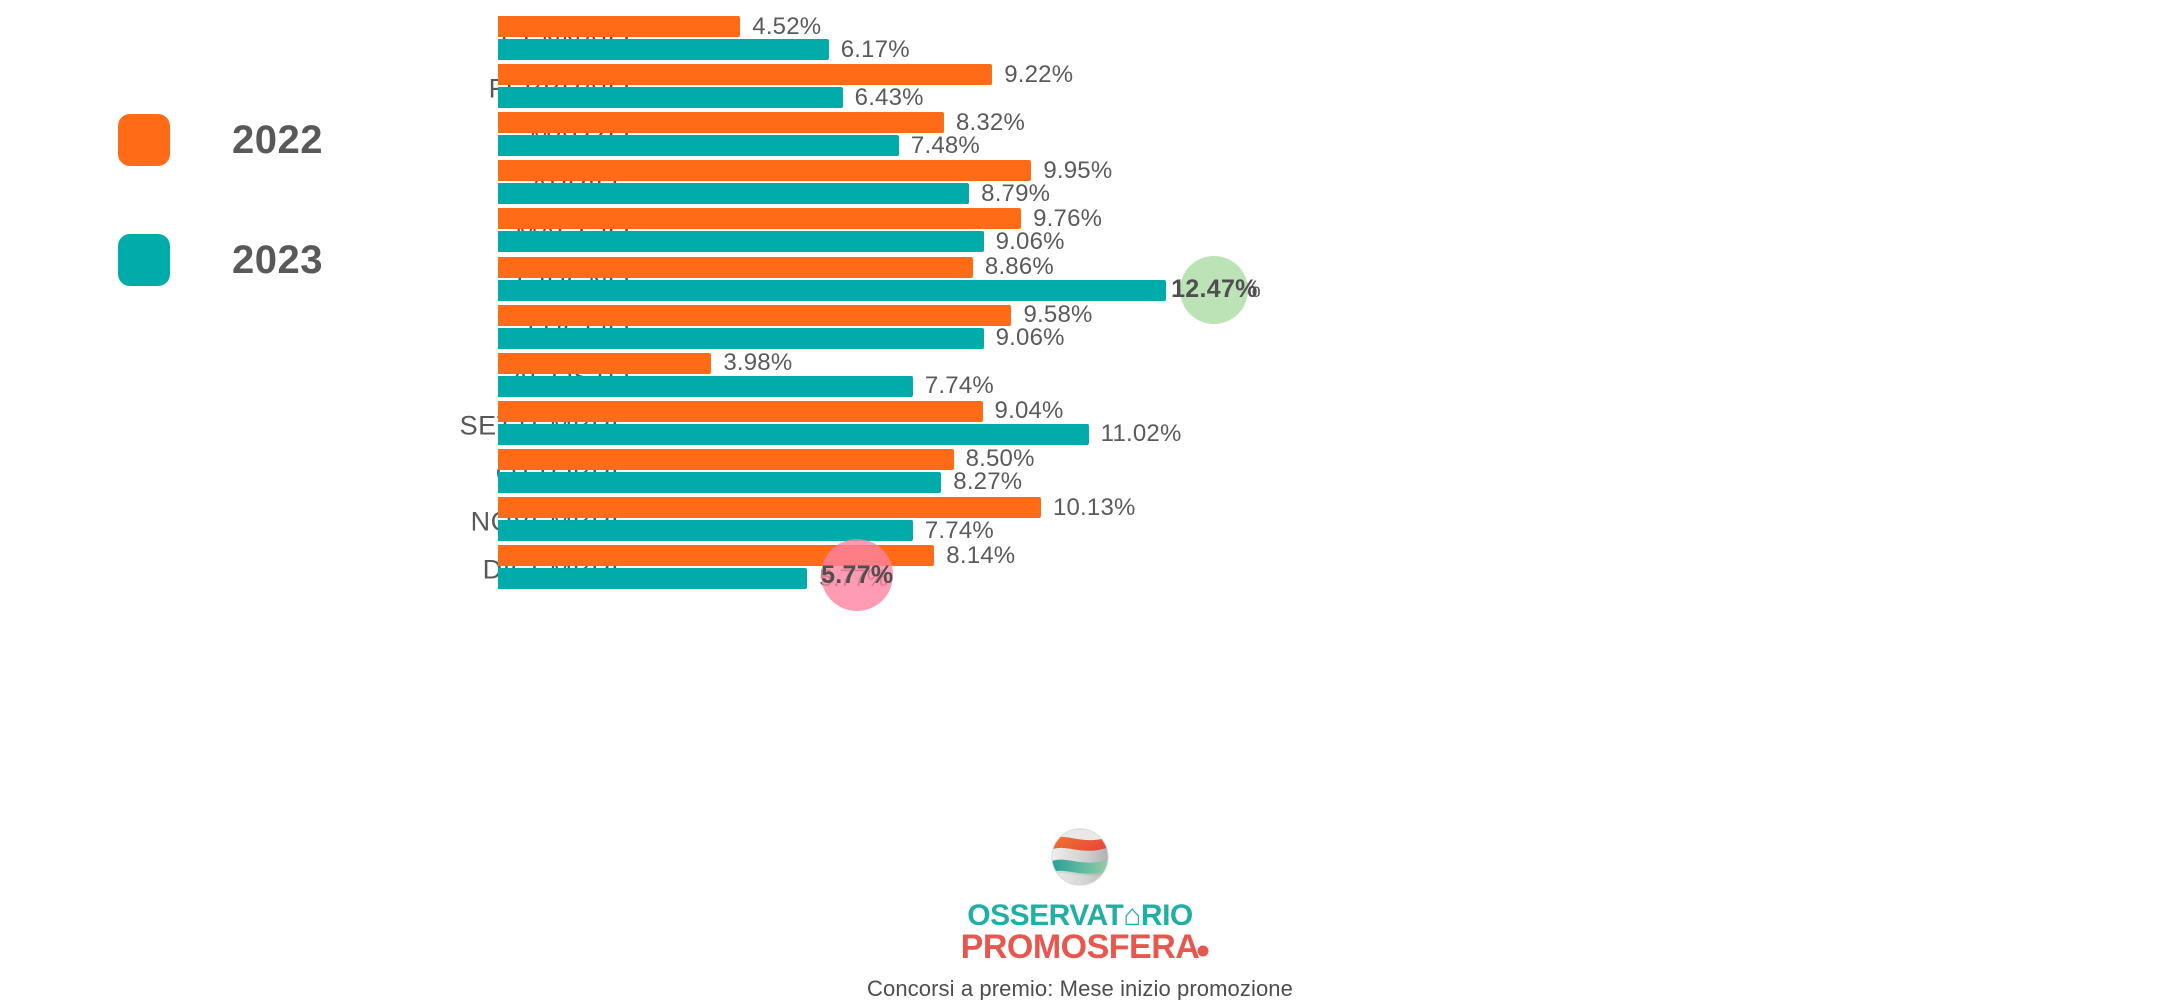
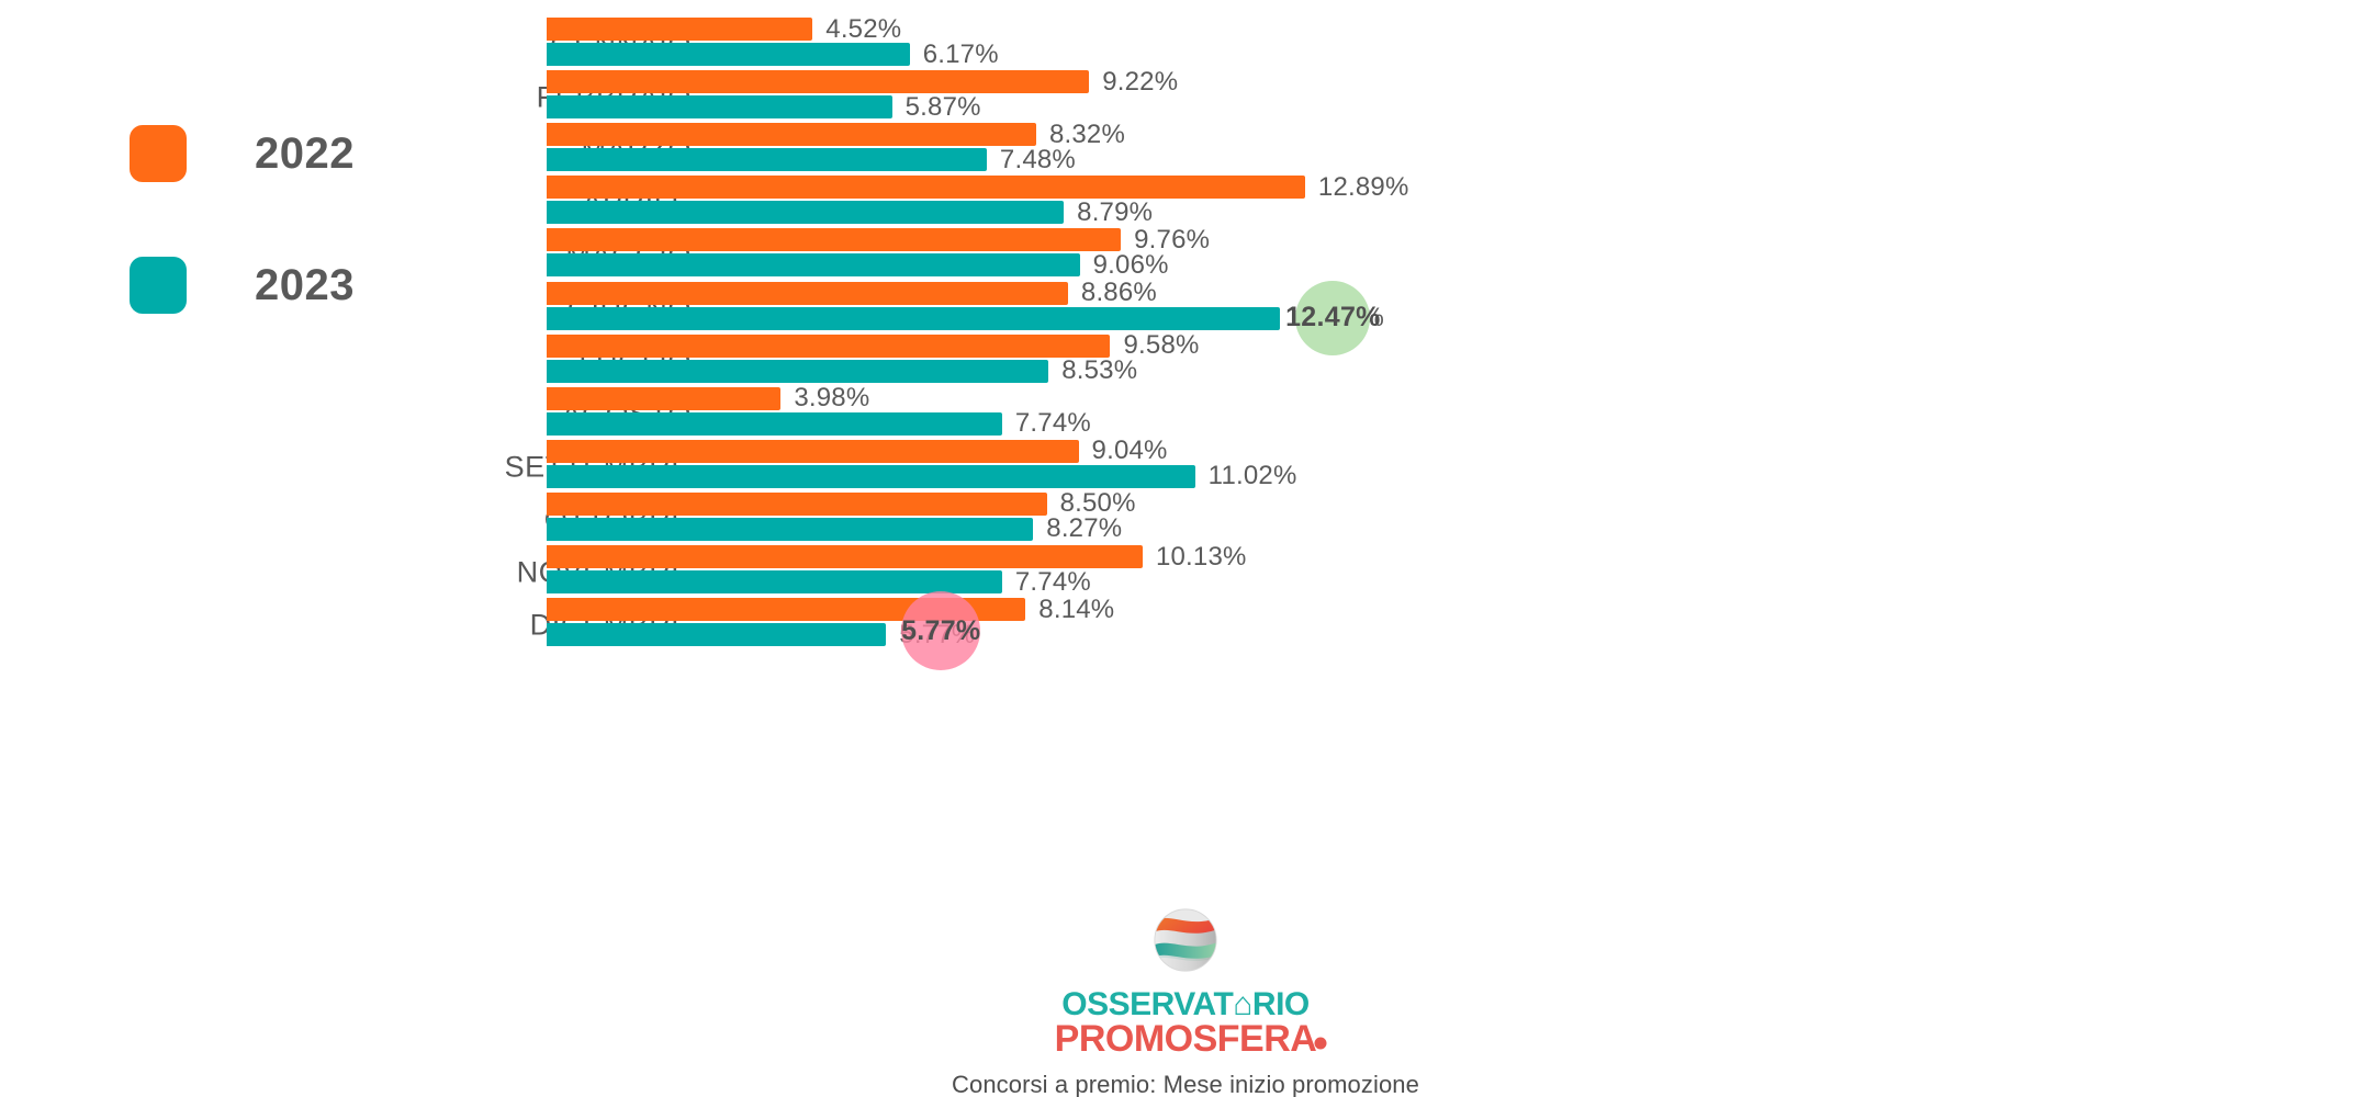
2023/FEBBRAIO: 6.43% -> 5.87%
2022/APRILE: 9.95% -> 12.89%
2023/LUGLIO: 9.06% -> 8.53%
